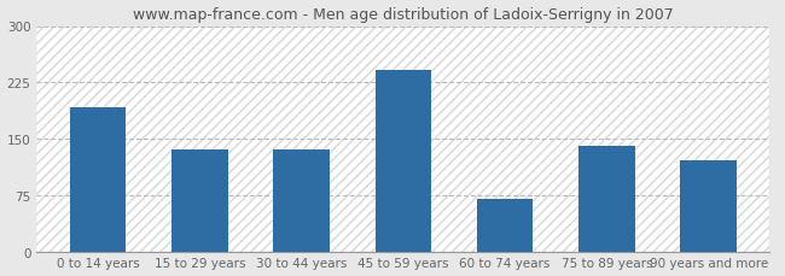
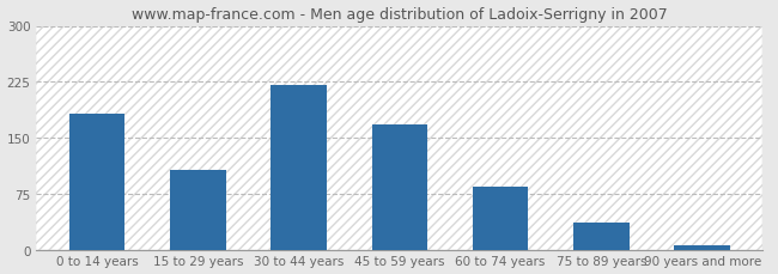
0 to 14 years: 192 -> 182
15 to 29 years: 136 -> 107
30 to 44 years: 136 -> 220
45 to 59 years: 242 -> 168
60 to 74 years: 70 -> 85
75 to 89 years: 140 -> 37
90 years and more: 122 -> 5
